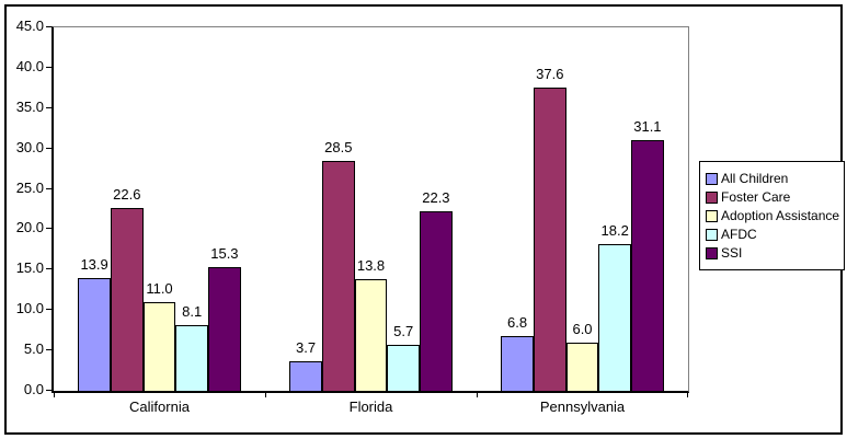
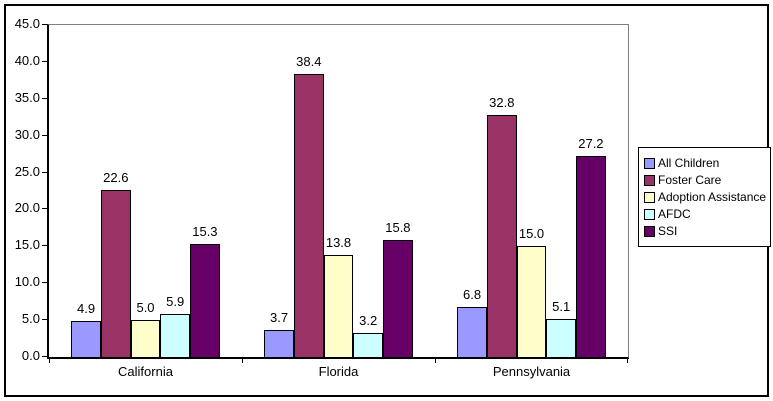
All Children/California: 13.9 -> 4.9
Adoption Assistance/California: 11.0 -> 5.0
AFDC/California: 8.1 -> 5.9
Foster Care/Florida: 28.5 -> 38.4
AFDC/Florida: 5.7 -> 3.2
SSI/Florida: 22.3 -> 15.8
Foster Care/Pennsylvania: 37.6 -> 32.8
Adoption Assistance/Pennsylvania: 6.0 -> 15.0
AFDC/Pennsylvania: 18.2 -> 5.1
SSI/Pennsylvania: 31.1 -> 27.2
